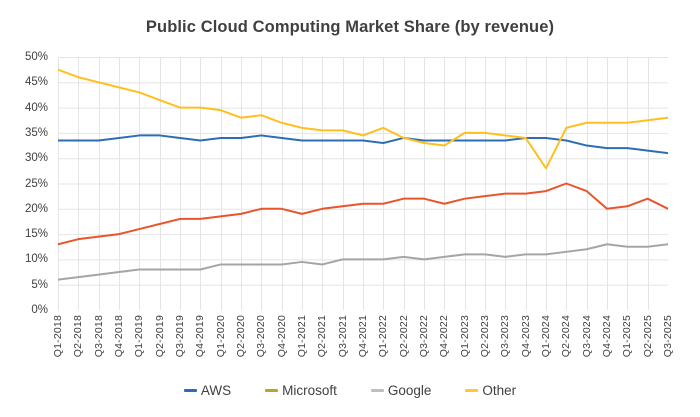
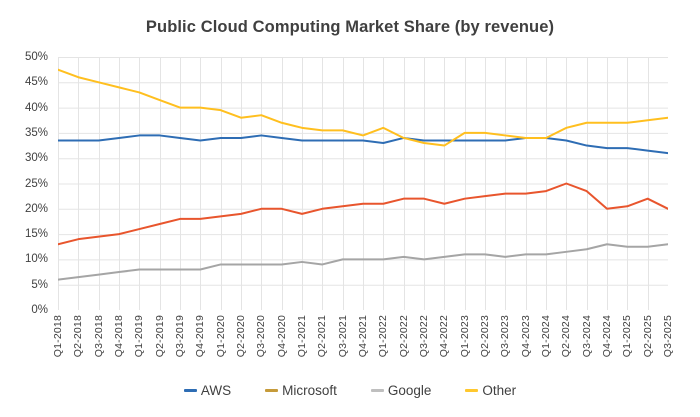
Other/Q1-2024: 28% -> 34%
